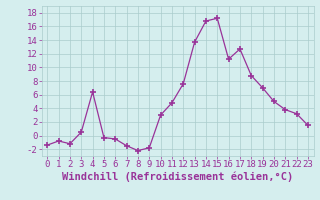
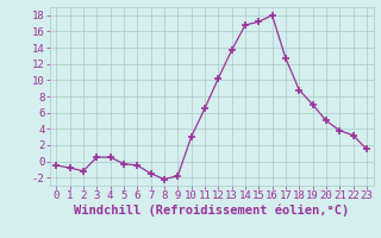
0: -1.4 -> -0.5
4: 6.4 -> 0.5
11: 4.8 -> 6.5
12: 7.6 -> 10.2
16: 11.2 -> 18.0
